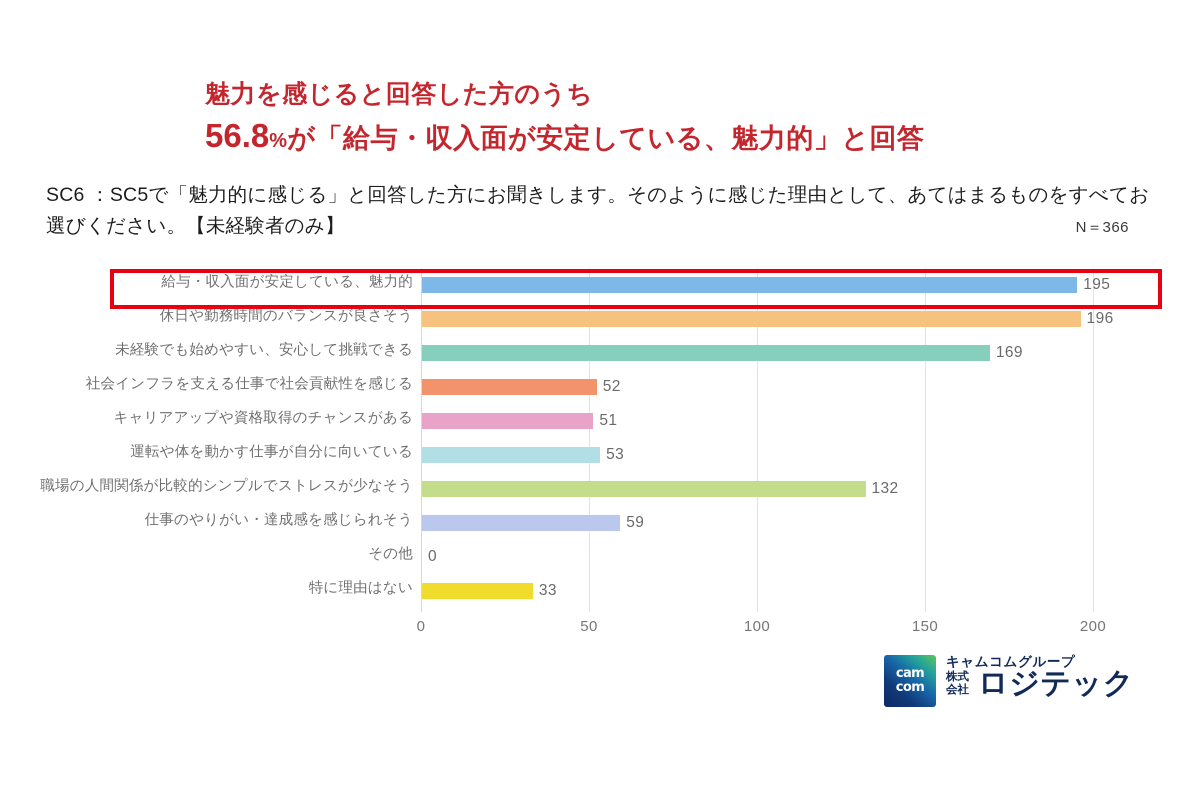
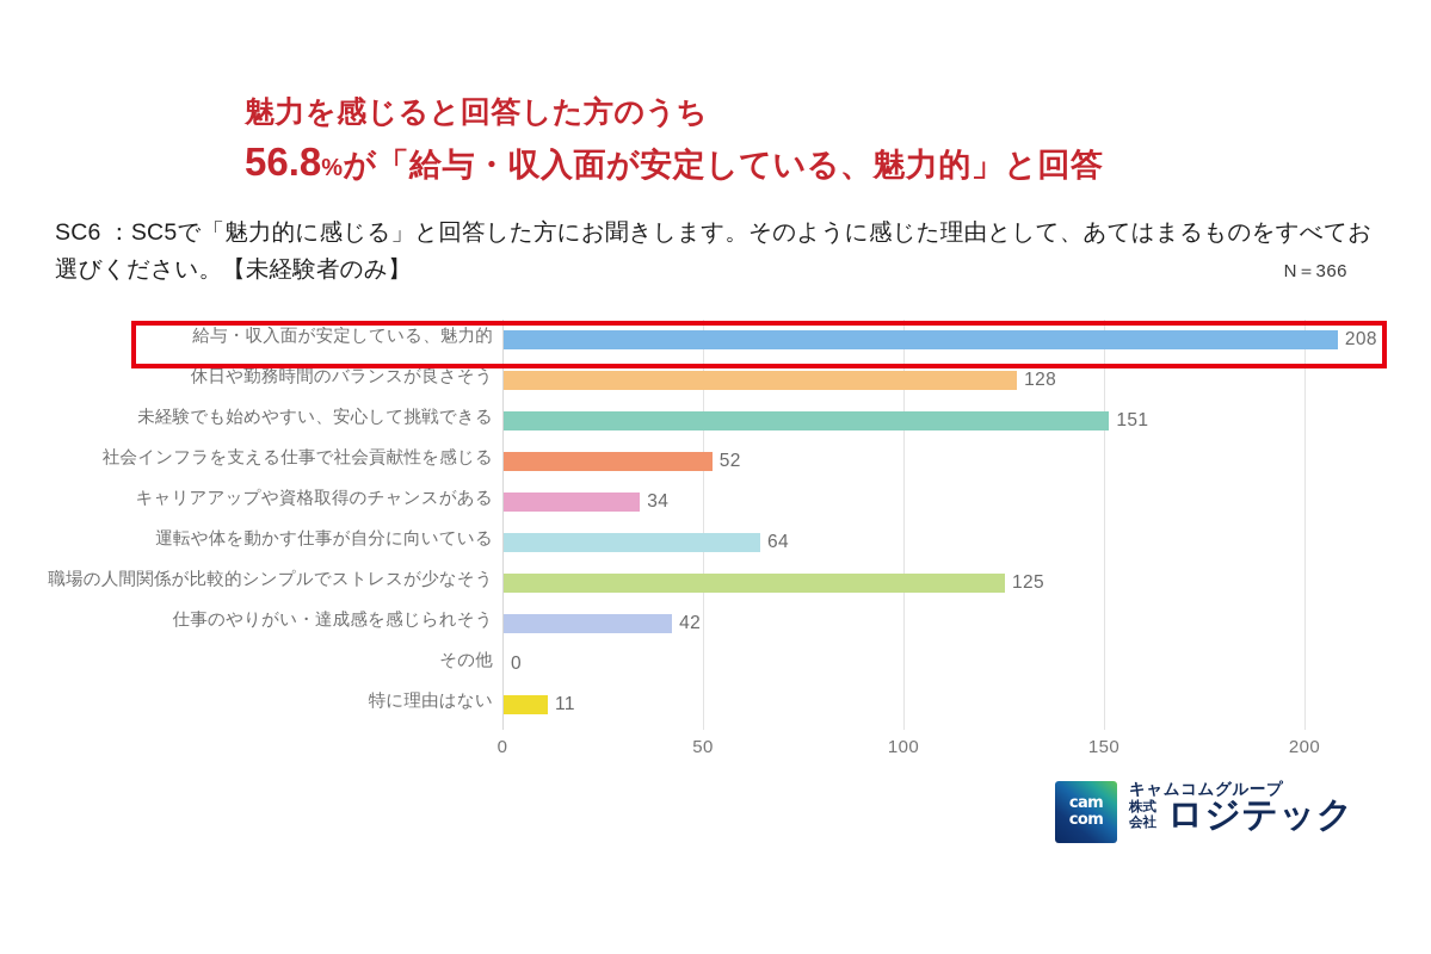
給与・収入面が安定している、魅力的: 195 -> 208
休日や勤務時間のバランスが良さそう: 196 -> 128
未経験でも始めやすい、安心して挑戦できる: 169 -> 151
キャリアアップや資格取得のチャンスがある: 51 -> 34
運転や体を動かす仕事が自分に向いている: 53 -> 64
職場の人間関係が比較的シンプルでストレスが少なそう: 132 -> 125
仕事のやりがい・達成感を感じられそう: 59 -> 42
特に理由はない: 33 -> 11
